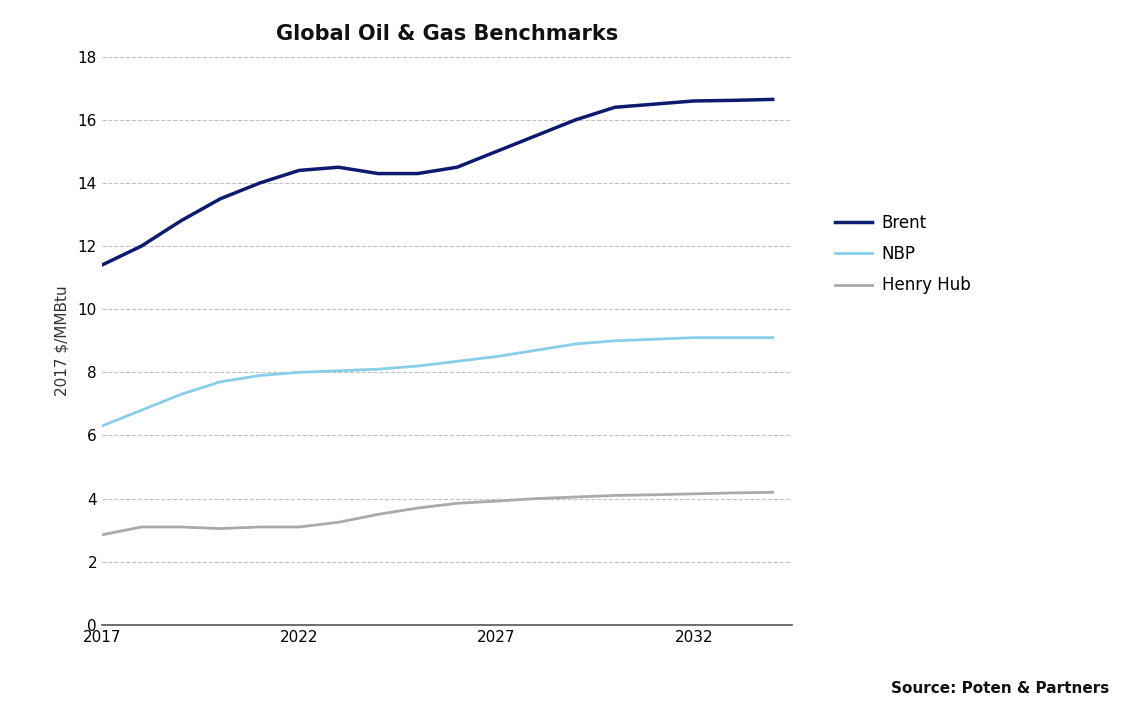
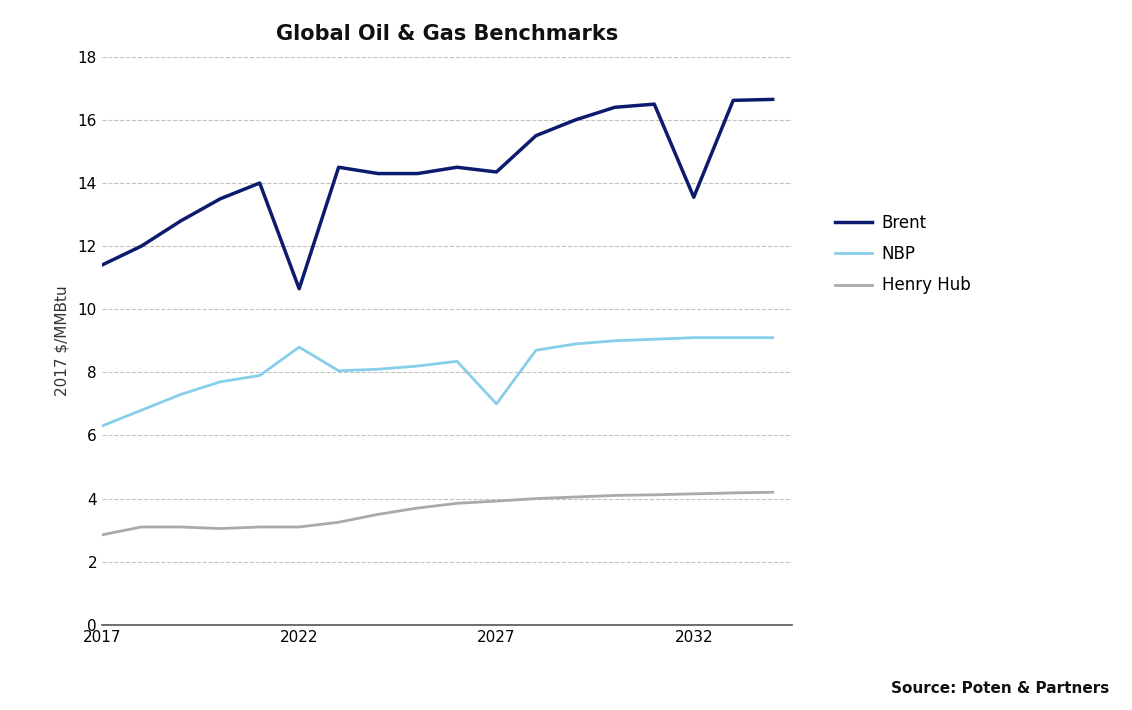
Brent/2022: 14.40 -> 10.65
NBP/2022: 8.00 -> 8.80
Brent/2027: 15.00 -> 14.35
NBP/2027: 8.50 -> 7.00
Brent/2032: 16.60 -> 13.55
